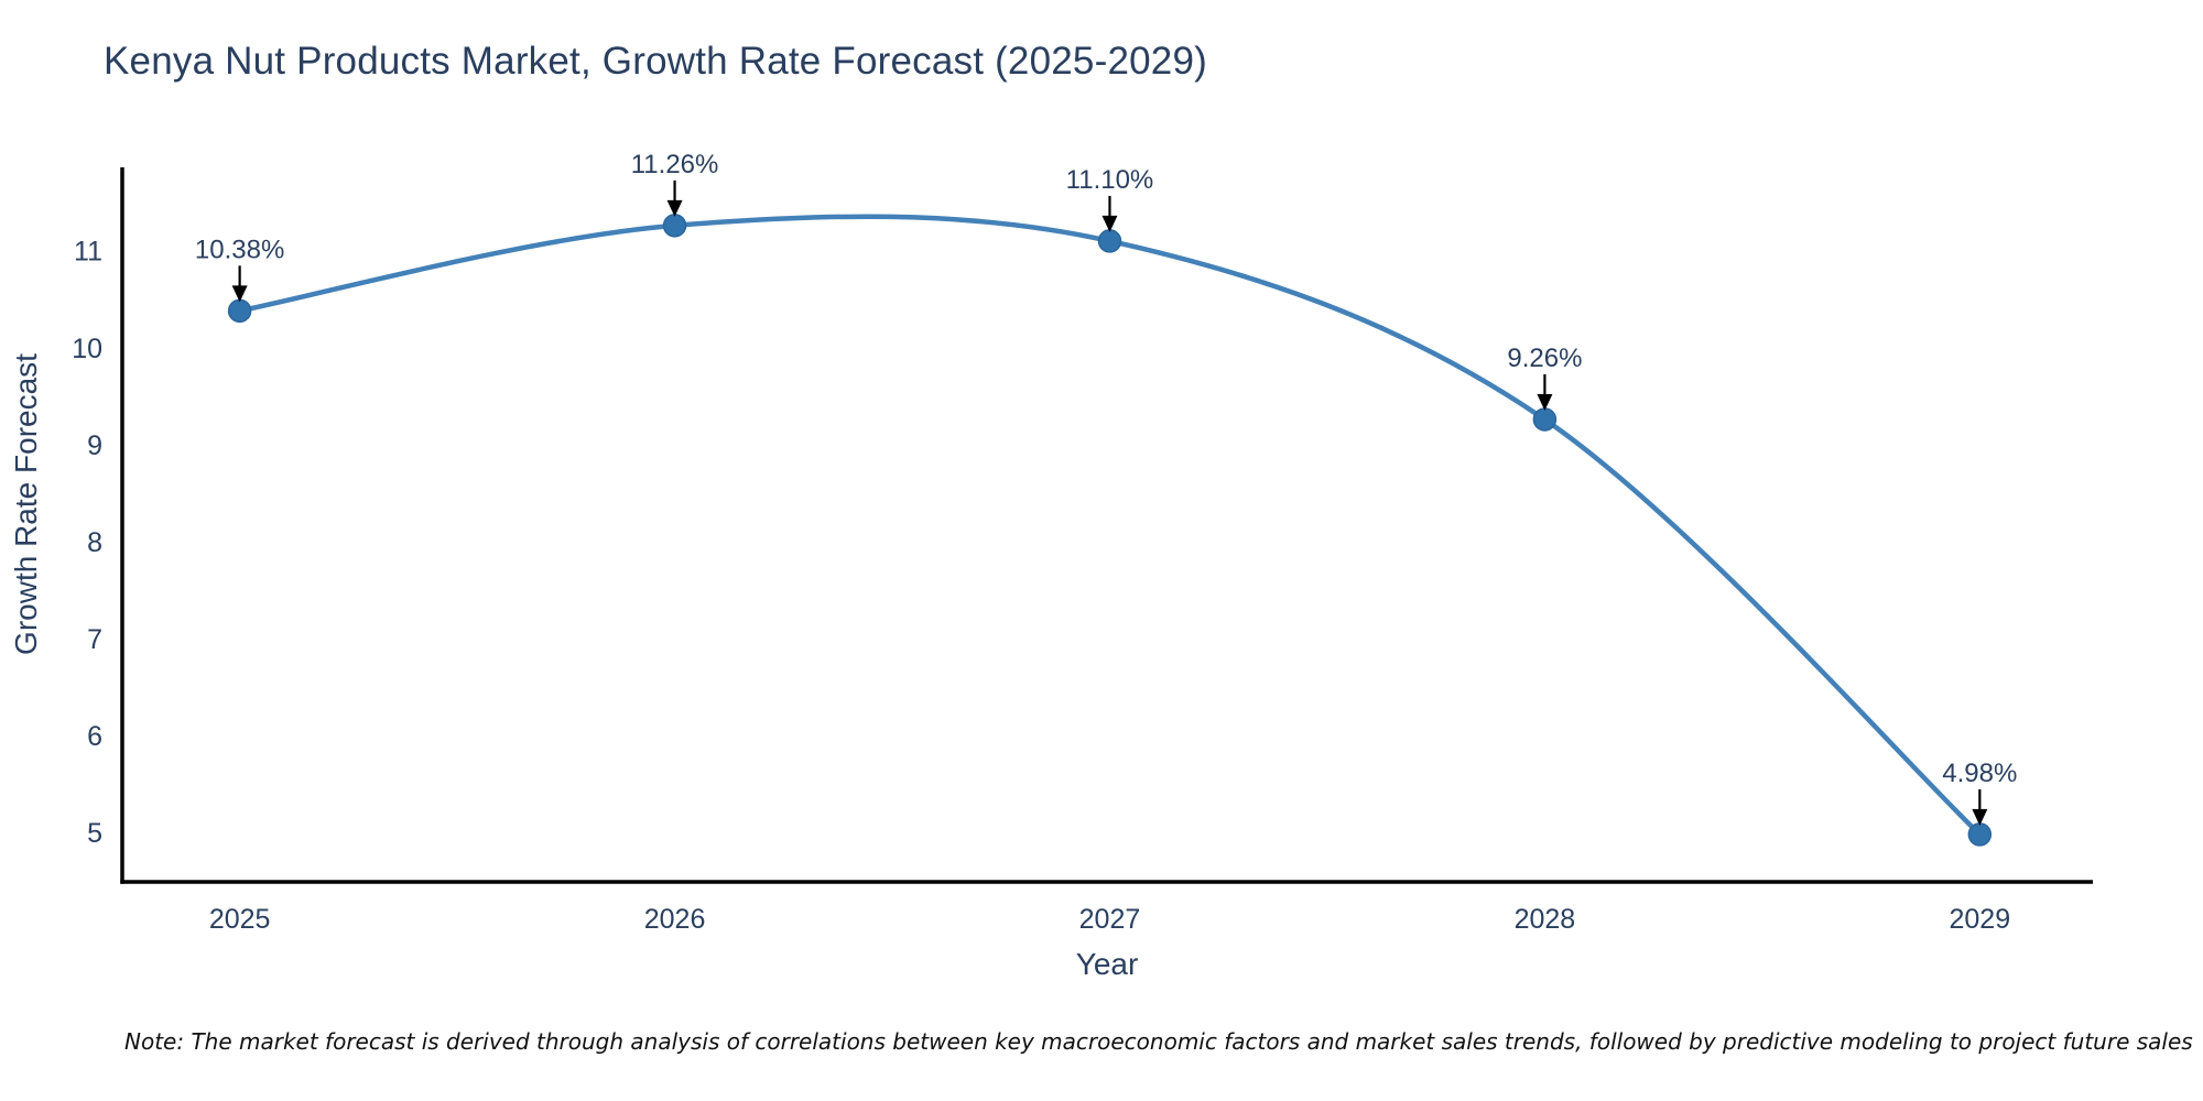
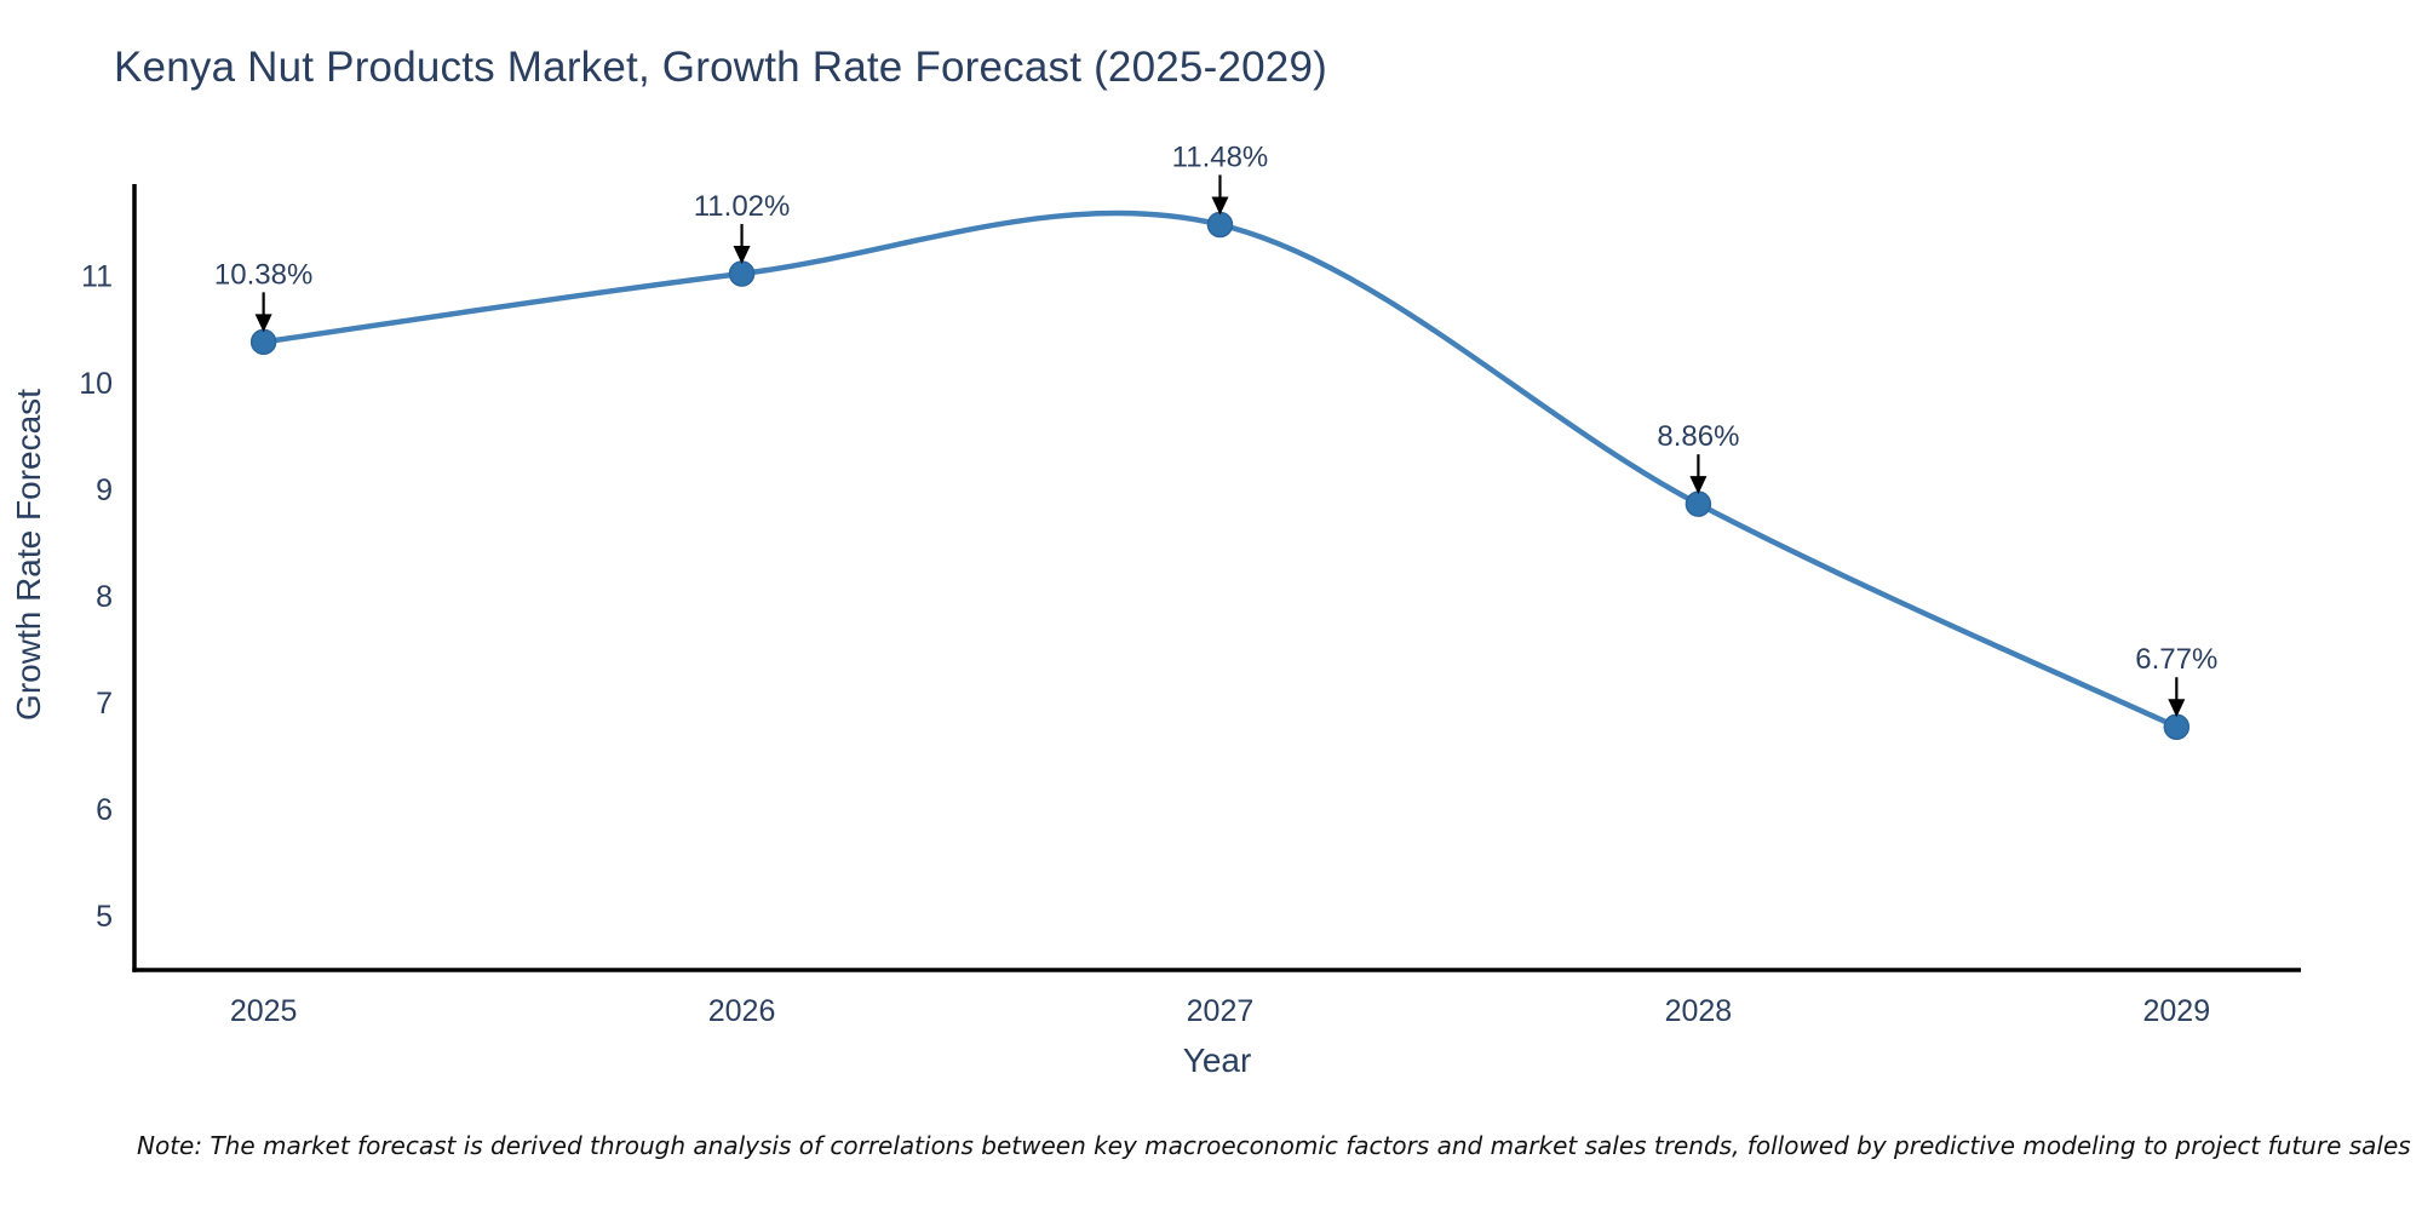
2026: 11.26% -> 11.02%
2027: 11.10% -> 11.48%
2028: 9.26% -> 8.86%
2029: 4.98% -> 6.77%
